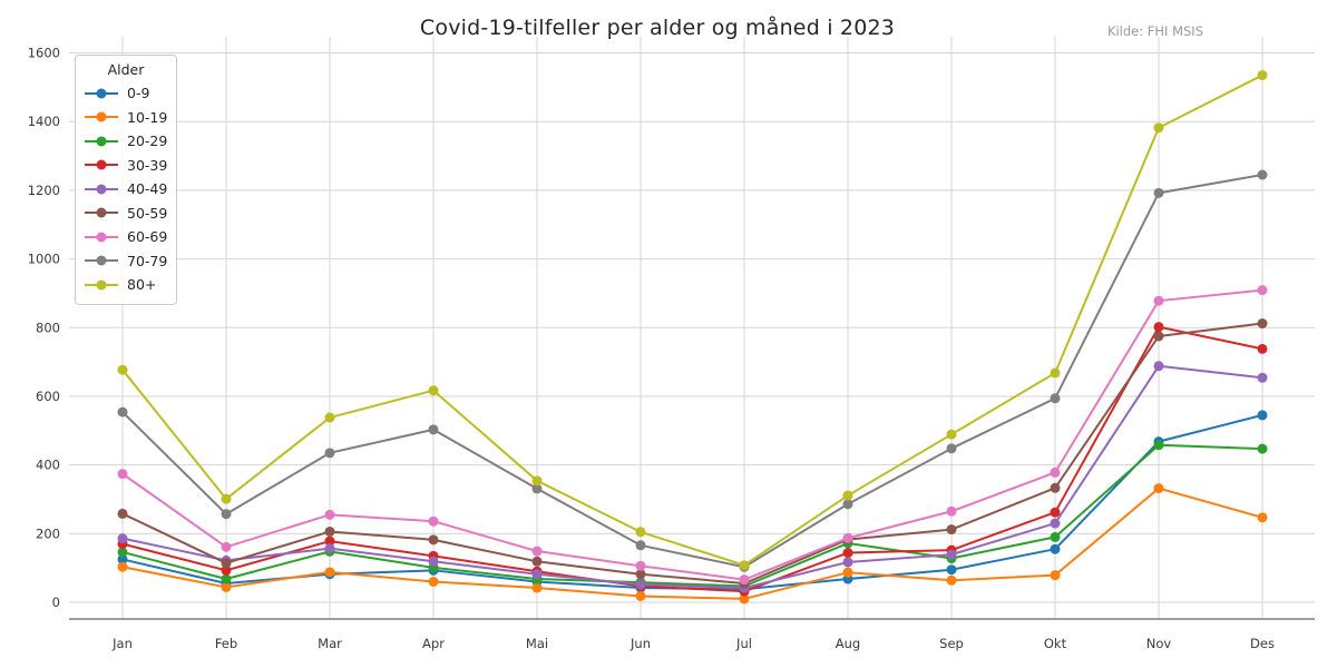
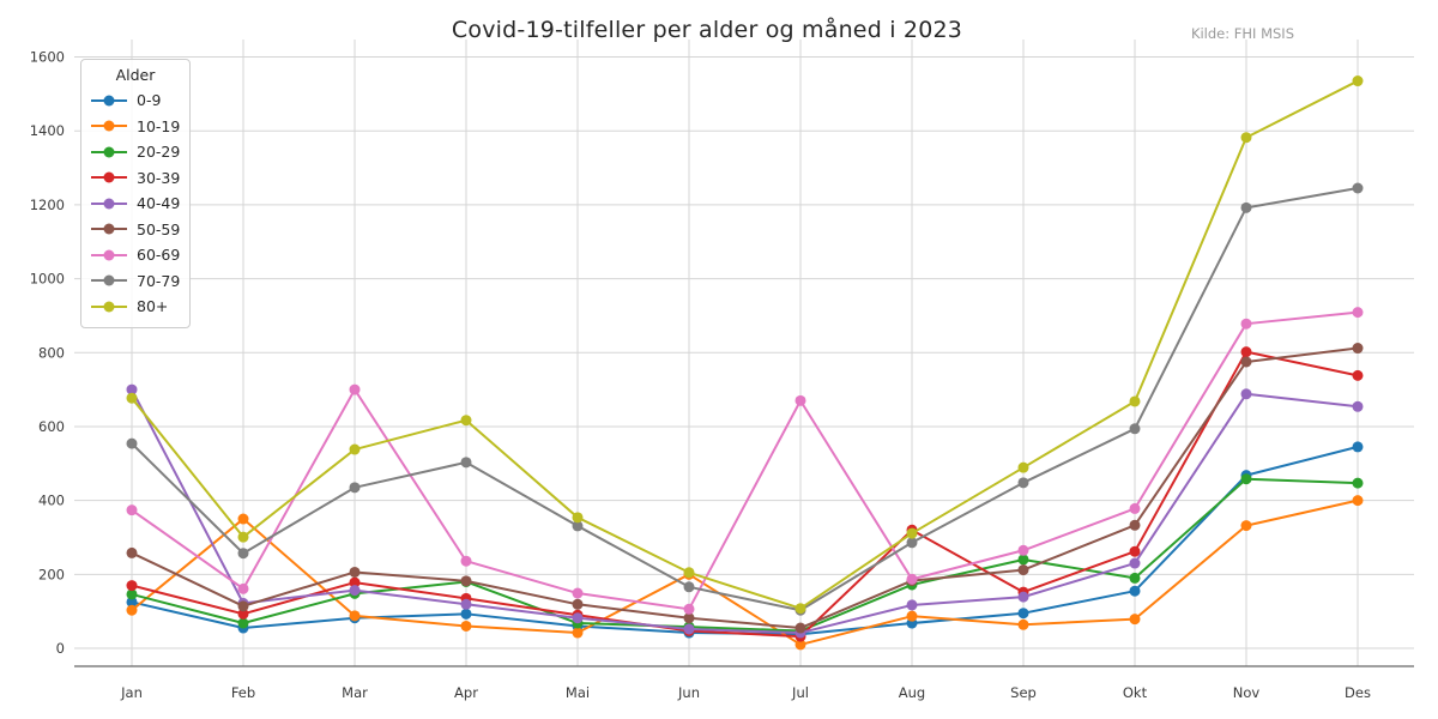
40-49/Jan: 190 -> 700
10-19/Feb: 40 -> 350
60-69/Mar: 260 -> 700
20-29/Apr: 100 -> 180
10-19/Jun: 20 -> 200
60-69/Jul: 70 -> 670
30-39/Aug: 140 -> 320
20-29/Sep: 130 -> 240
10-19/Des: 250 -> 400
